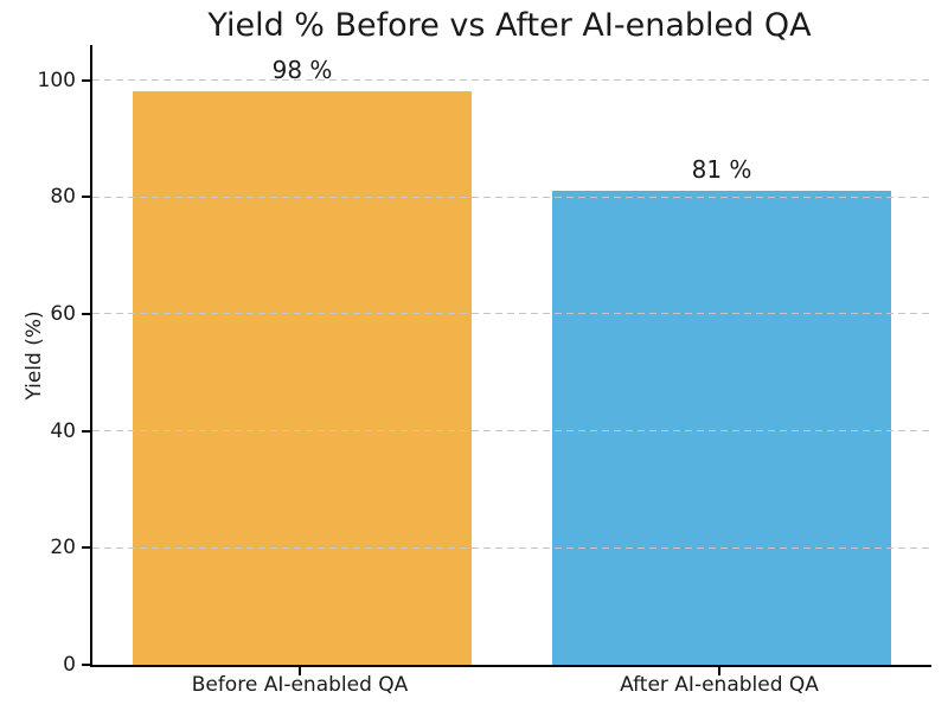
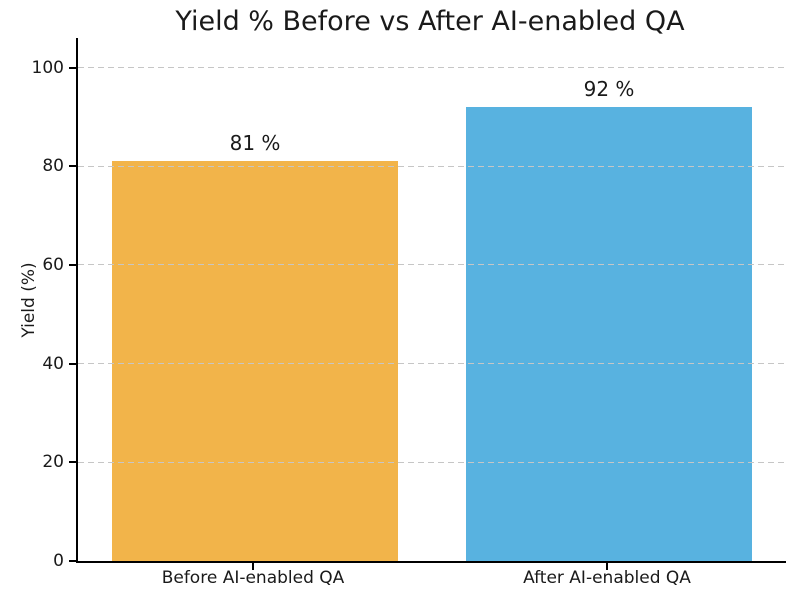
Before AI-enabled QA: 98 -> 81
After AI-enabled QA: 81 -> 92
